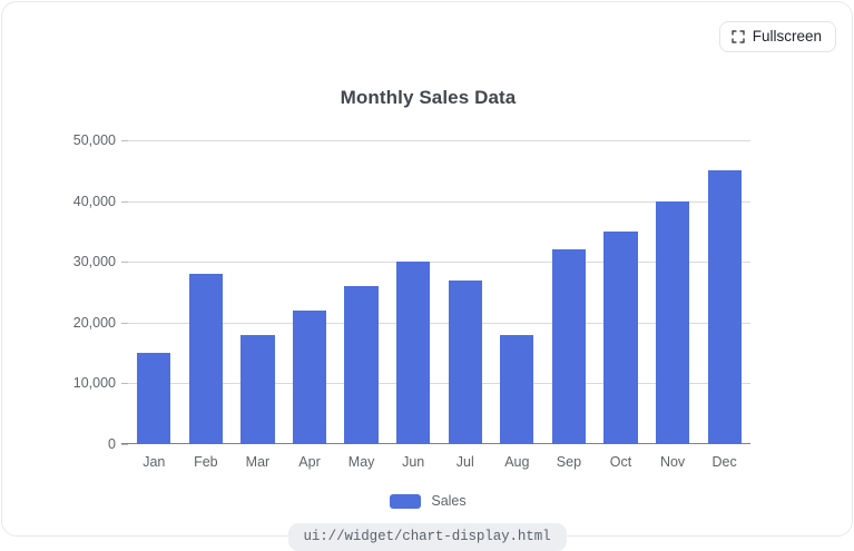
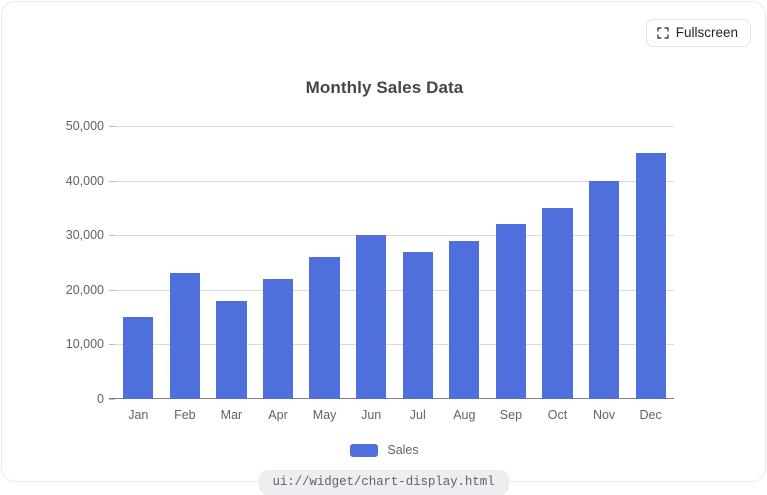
Feb: 28000 -> 23000
Aug: 18000 -> 29000
